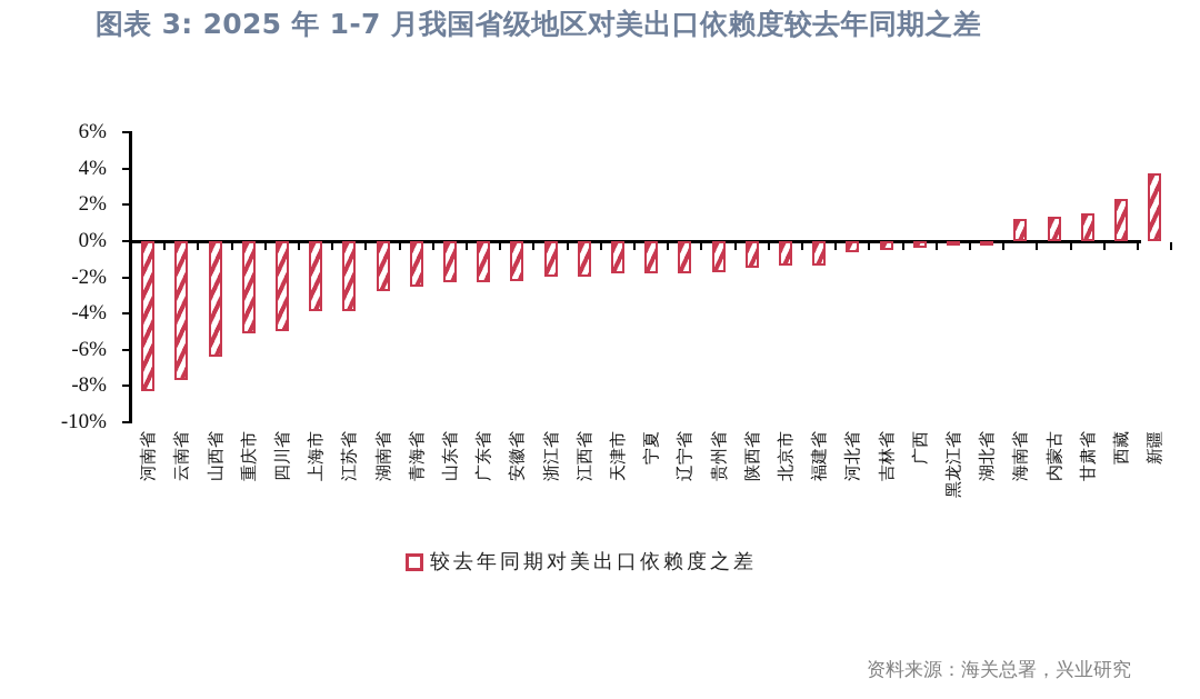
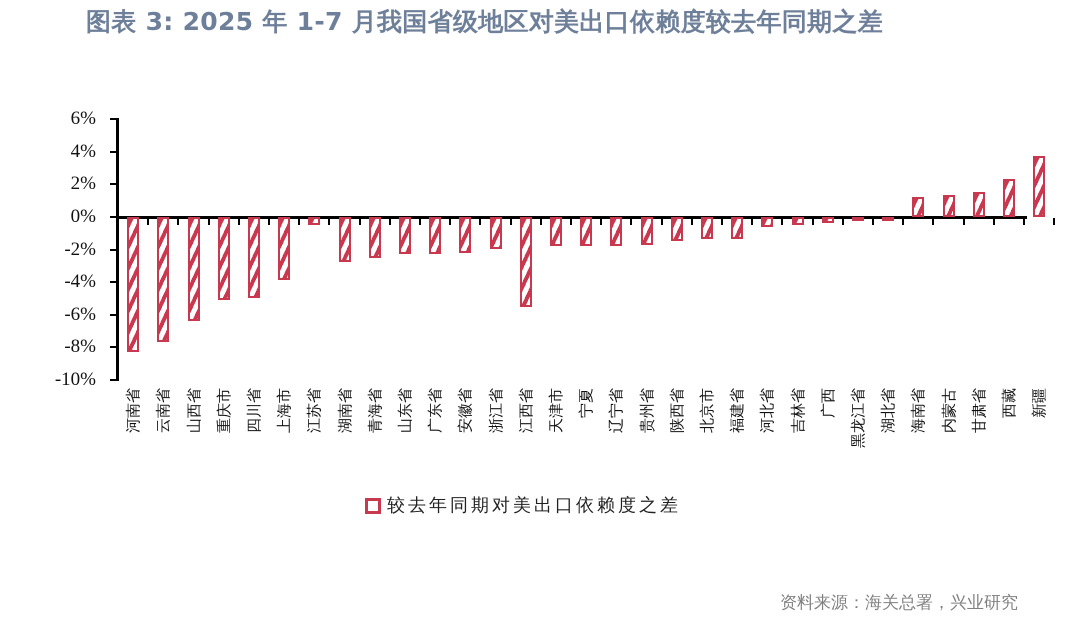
江苏省: -3.9% -> -0.5%
江西省: -1.9% -> -5.5%
